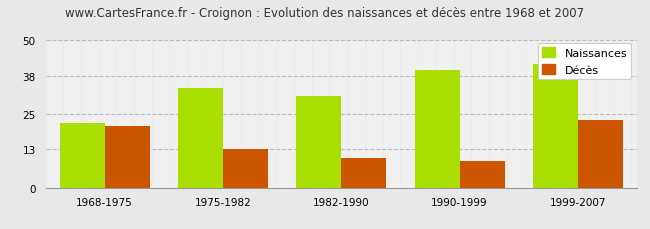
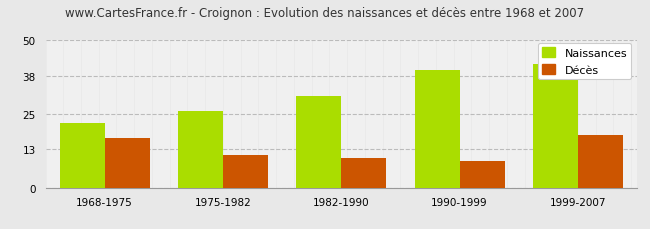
Décès/1968-1975: 21 -> 17
Naissances/1975-1982: 34 -> 26
Décès/1975-1982: 13 -> 11
Décès/1999-2007: 23 -> 18
